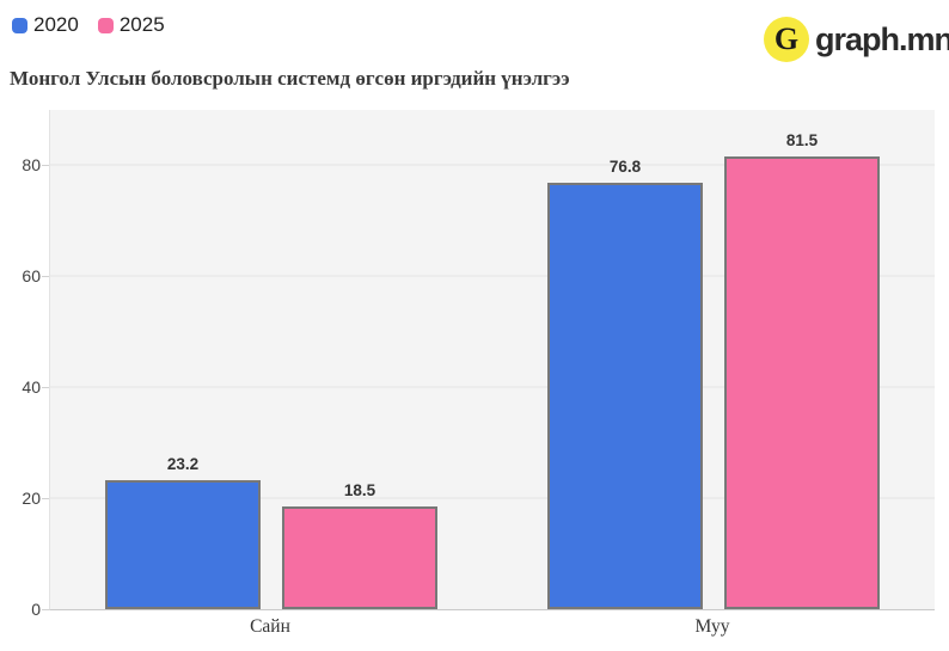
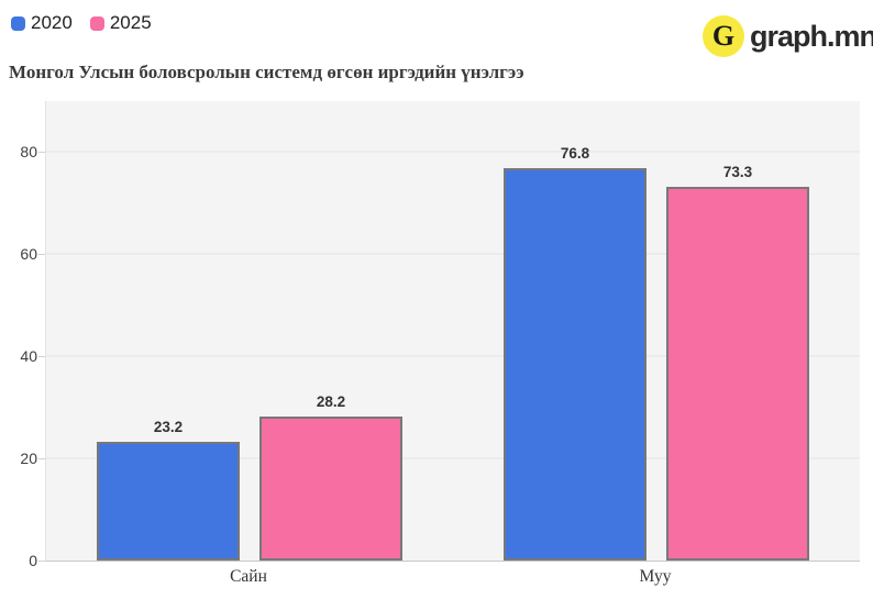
2025/Сайн: 18.5 -> 28.2
2025/Муу: 81.5 -> 73.3
